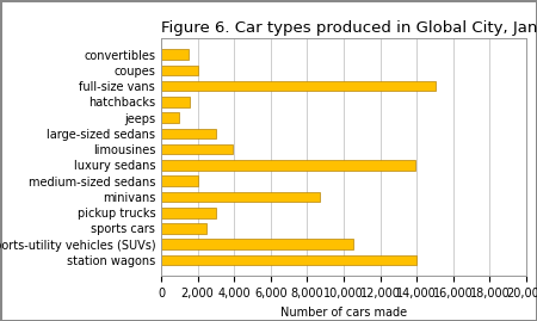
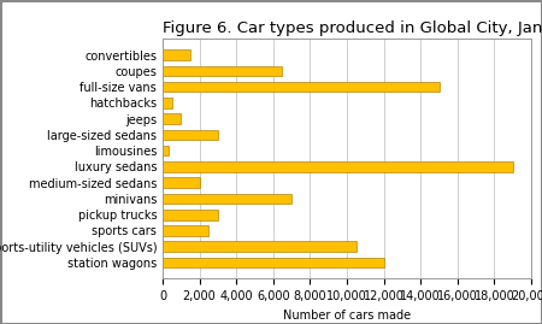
coupes: 2,000 -> 6,500
hatchbacks: 1,600 -> 500
limousines: 3,900 -> 300
luxury sedans: 13,900 -> 19,000
minivans: 8,700 -> 7,000
station wagons: 14,000 -> 12,000
